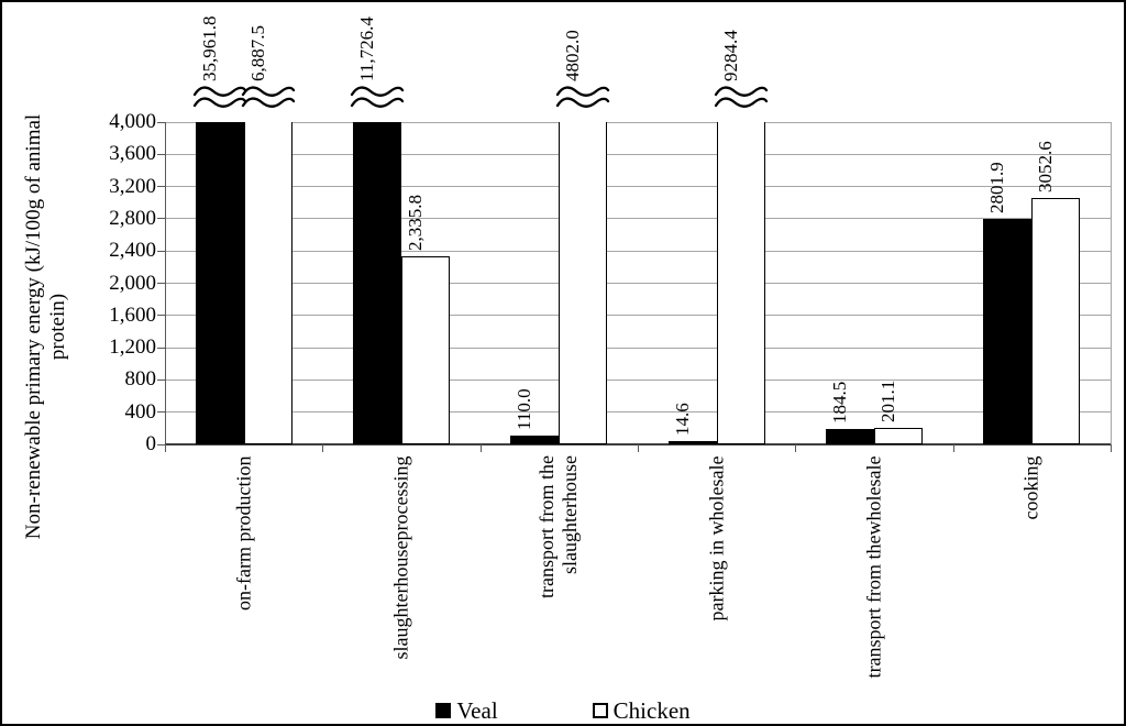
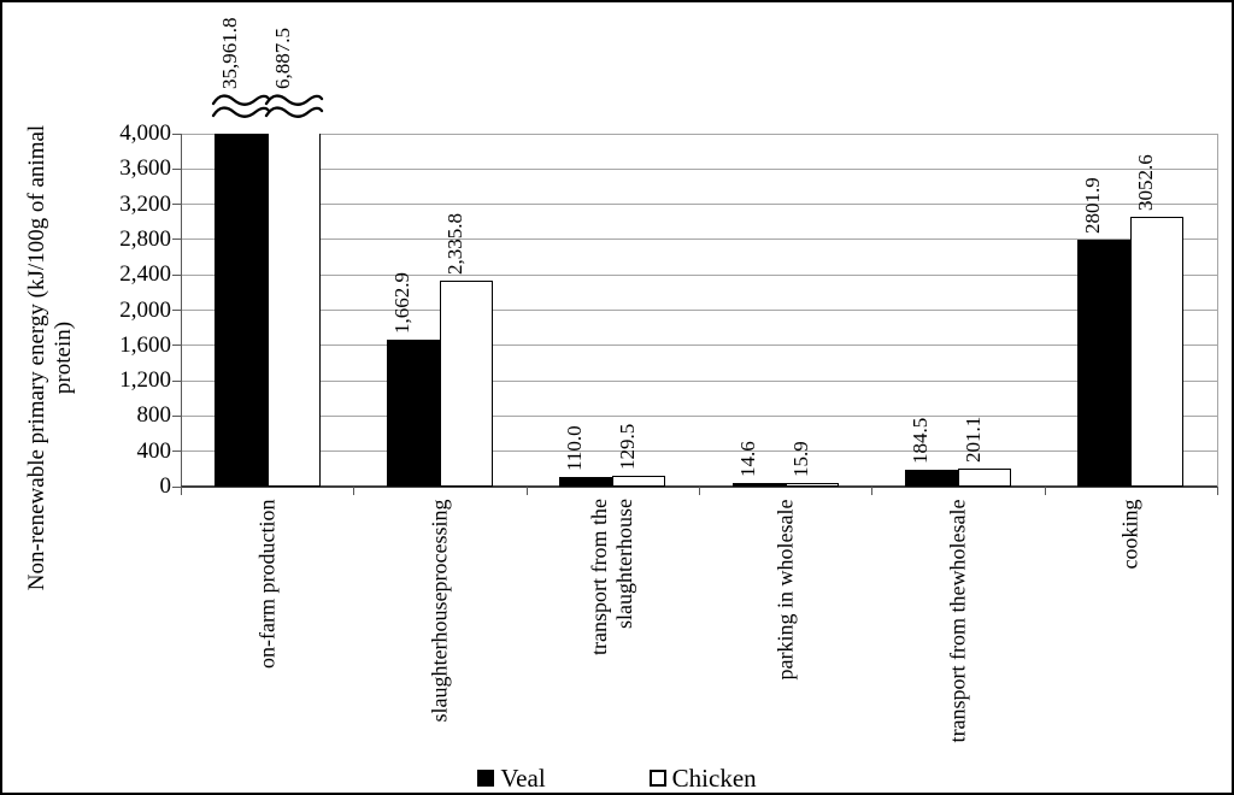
Veal/slaughterhouseprocessing: 11,726.4 -> 1,662.9
Chicken/transport from the slaughterhouse: 4802.0 -> 129.5
Chicken/parking in wholesale: 9284.4 -> 15.9
